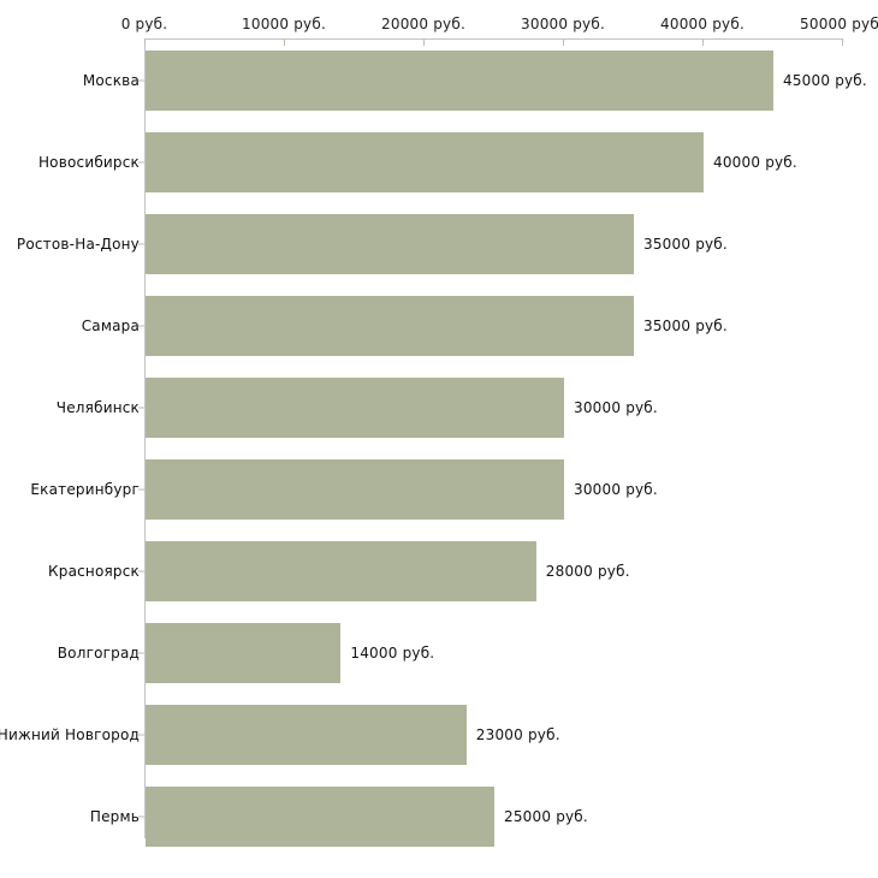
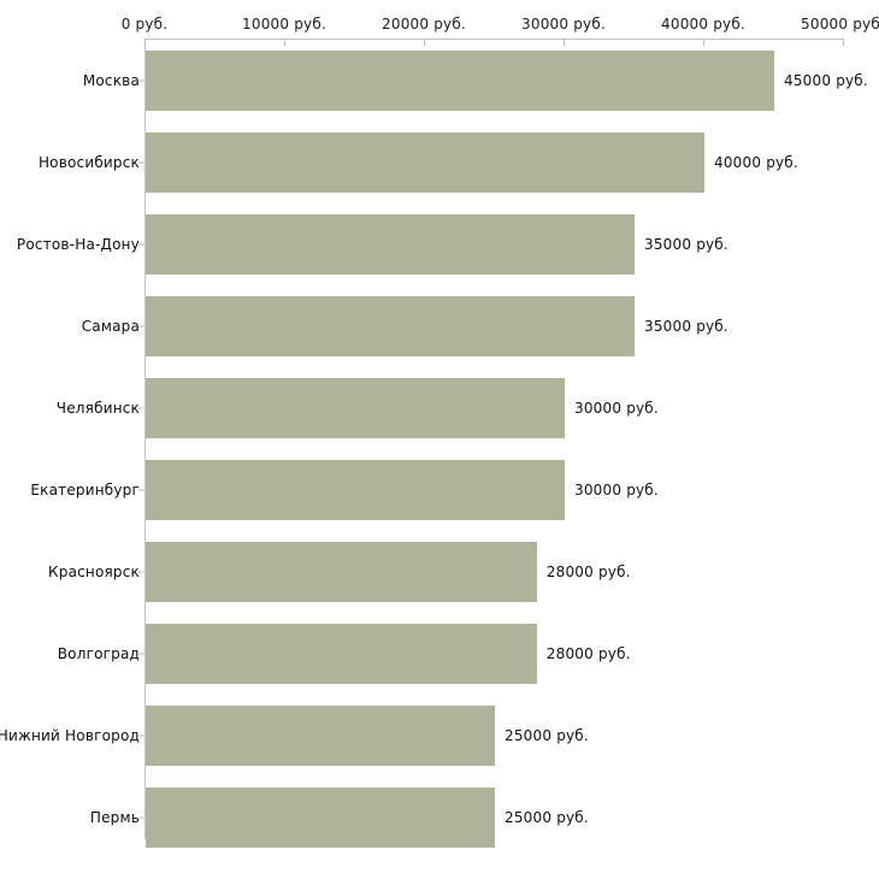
Волгоград: 14000 -> 28000
Нижний Новгород: 23000 -> 25000
